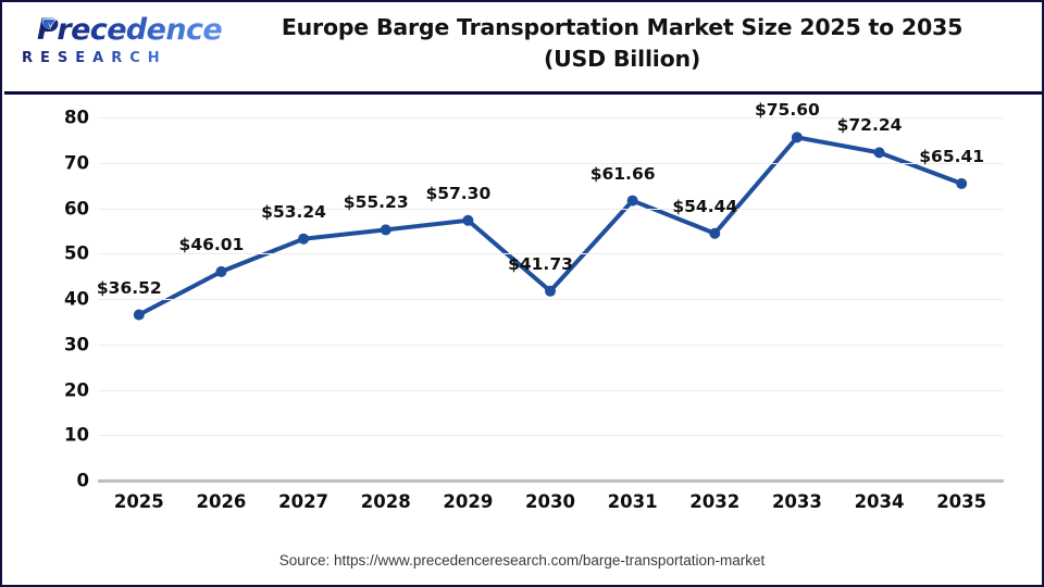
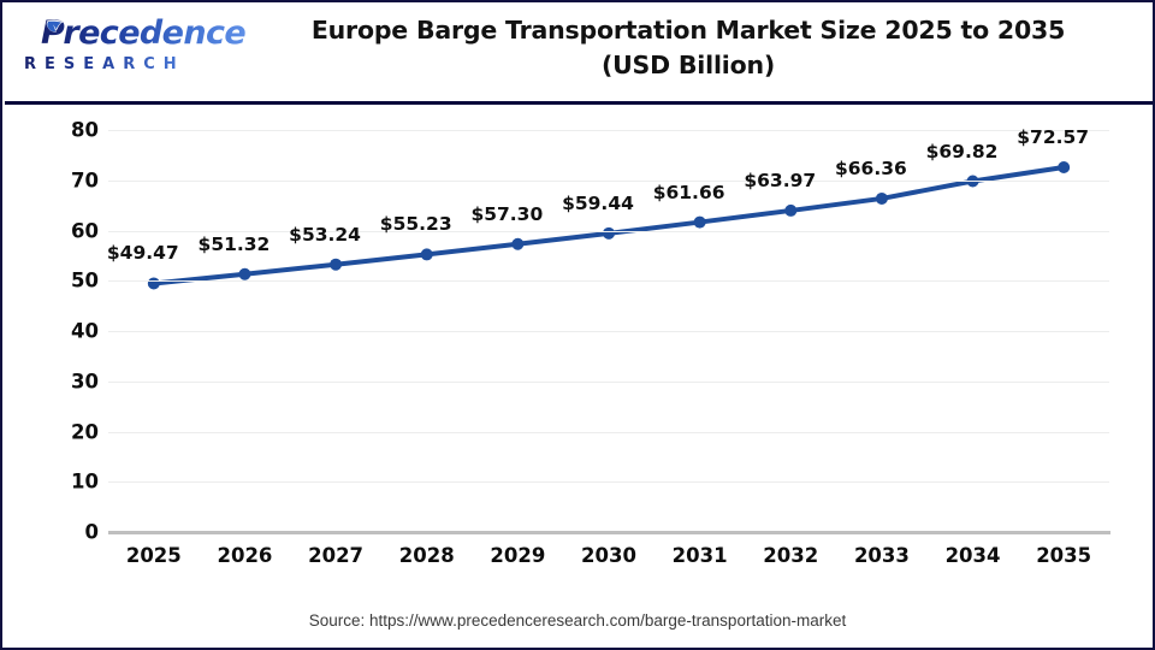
2025: $36.52 -> $49.47
2026: $46.01 -> $51.32
2030: $41.73 -> $59.44
2032: $54.44 -> $63.97
2033: $75.60 -> $66.36
2034: $72.24 -> $69.82
2035: $65.41 -> $72.57
